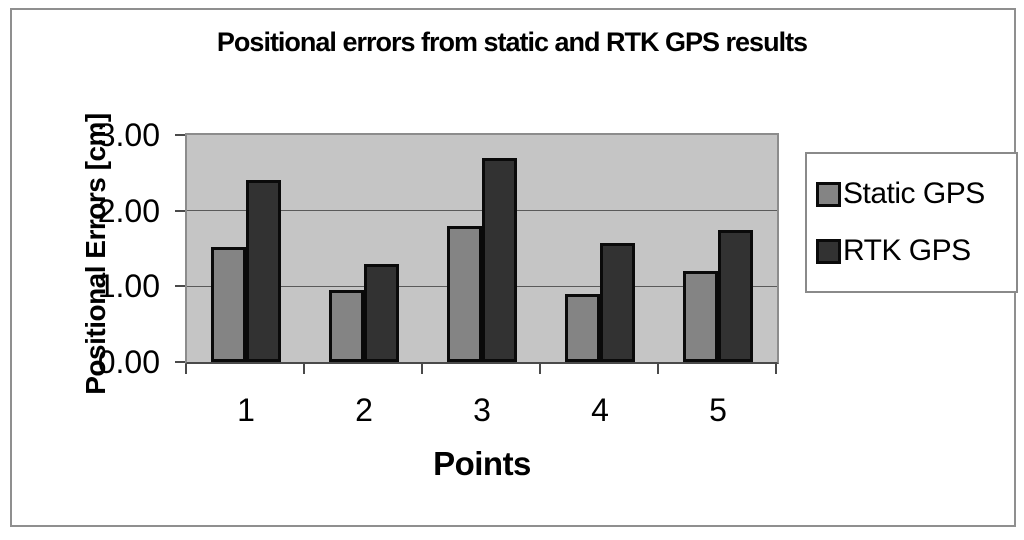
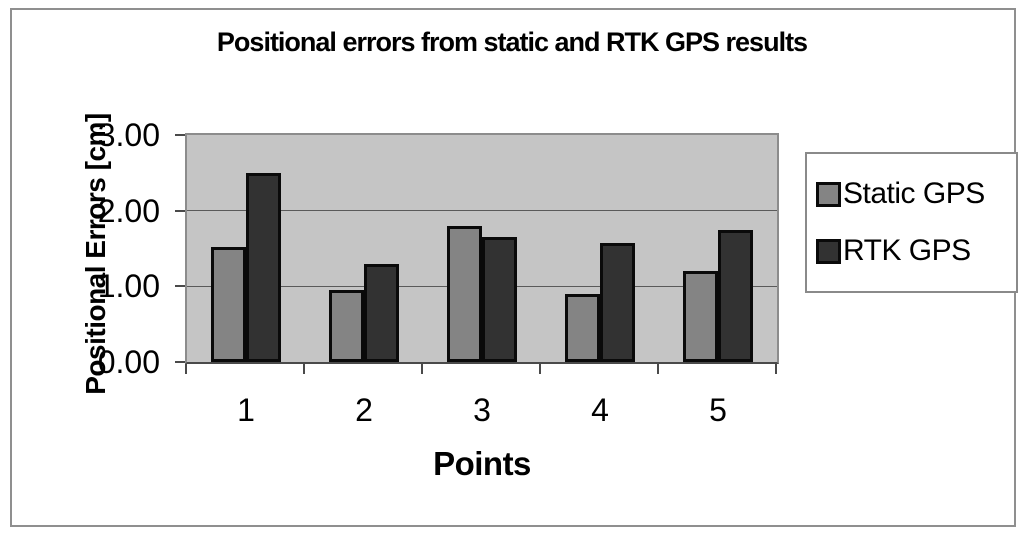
RTK GPS/1: 2.4 -> 2.5
RTK GPS/3: 2.7 -> 1.6
